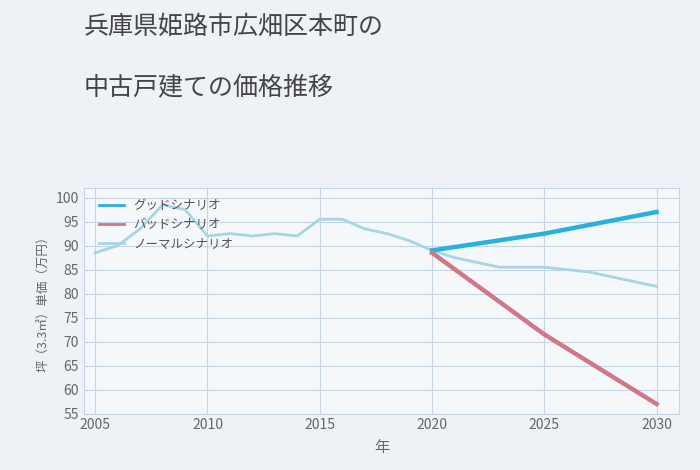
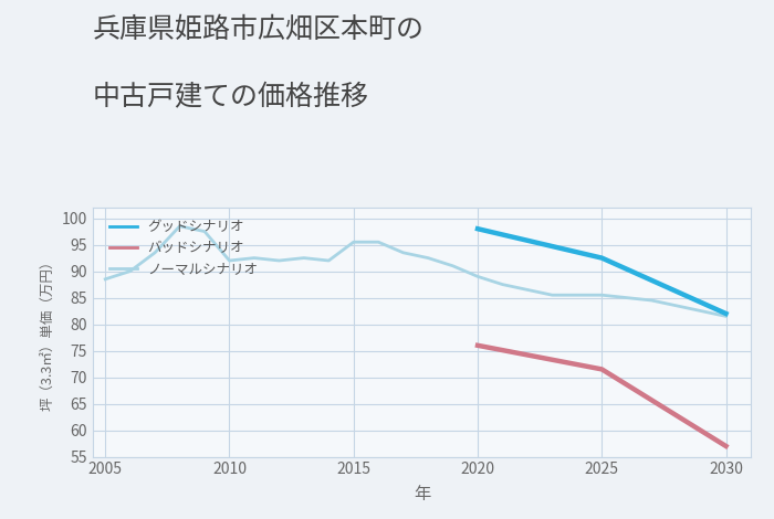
グッドシナリオ/2020: 89.0 -> 98.0
バッドシナリオ/2020: 88.5 -> 76.0
グッドシナリオ/2030: 97.0 -> 82.0
